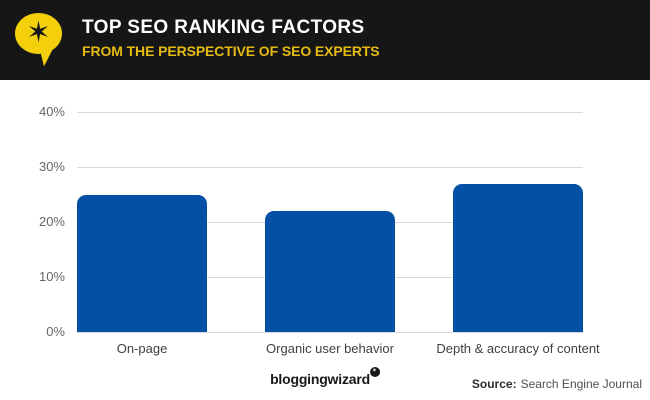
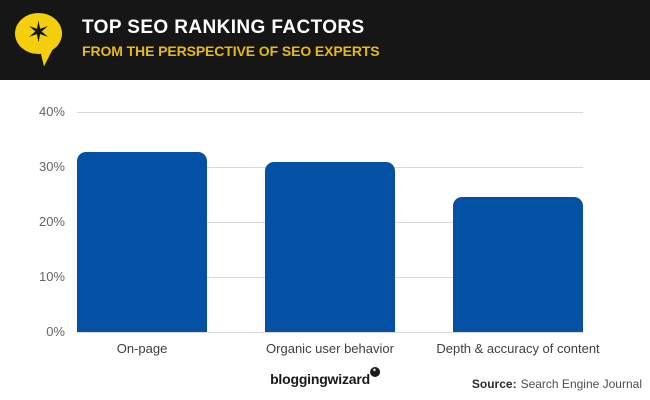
On-page: 25% -> 33%
Organic user behavior: 22% -> 31%
Depth & accuracy of content: 27% -> 24%
